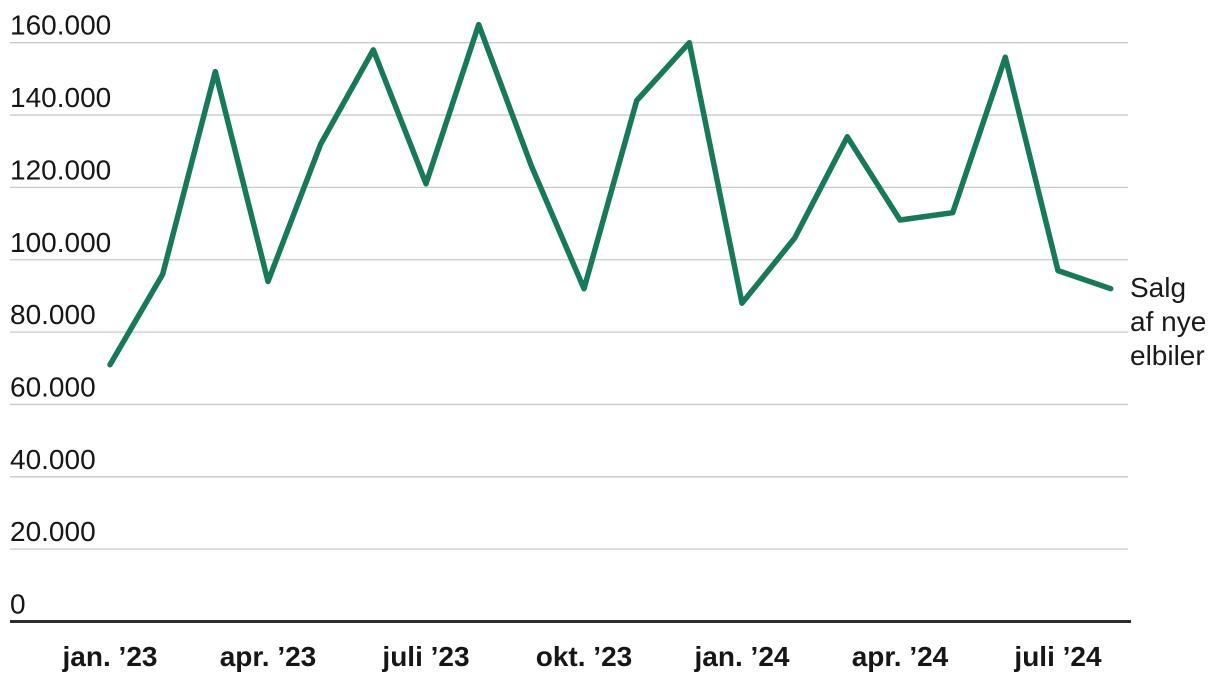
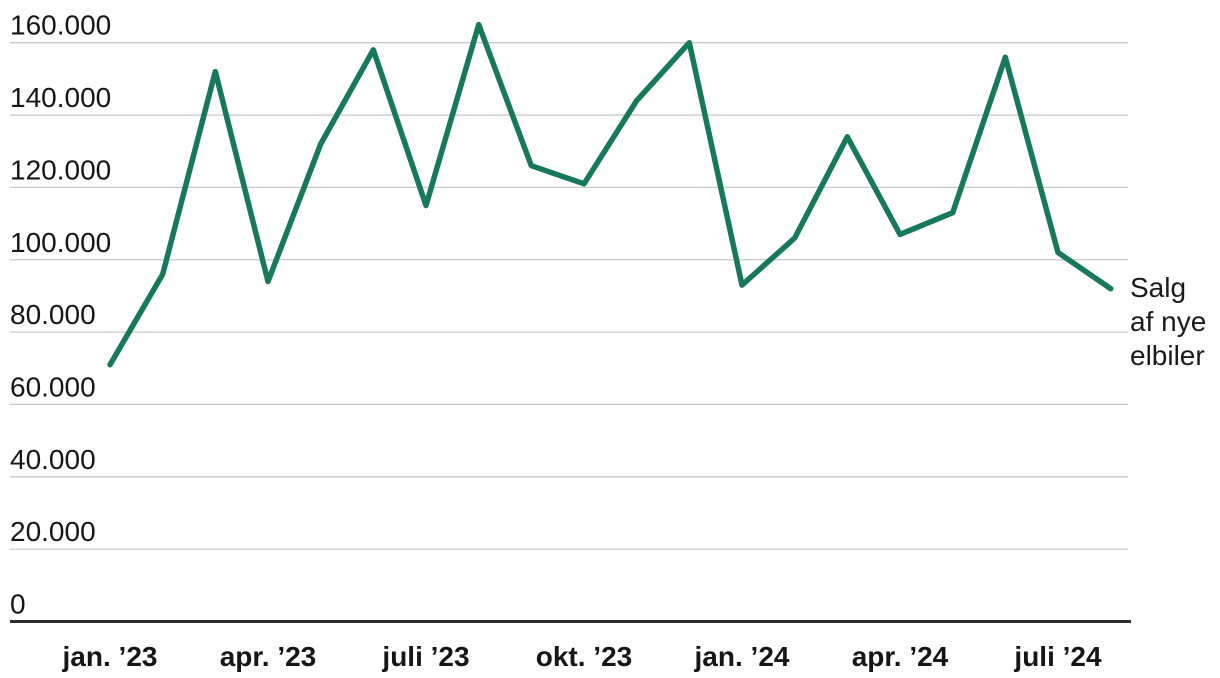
juli ’23: 121000 -> 115000
okt. ’23: 92000 -> 121000
jan. ’24: 88000 -> 93000
apr. ’24: 111000 -> 107000
juli ’24: 97000 -> 102000
